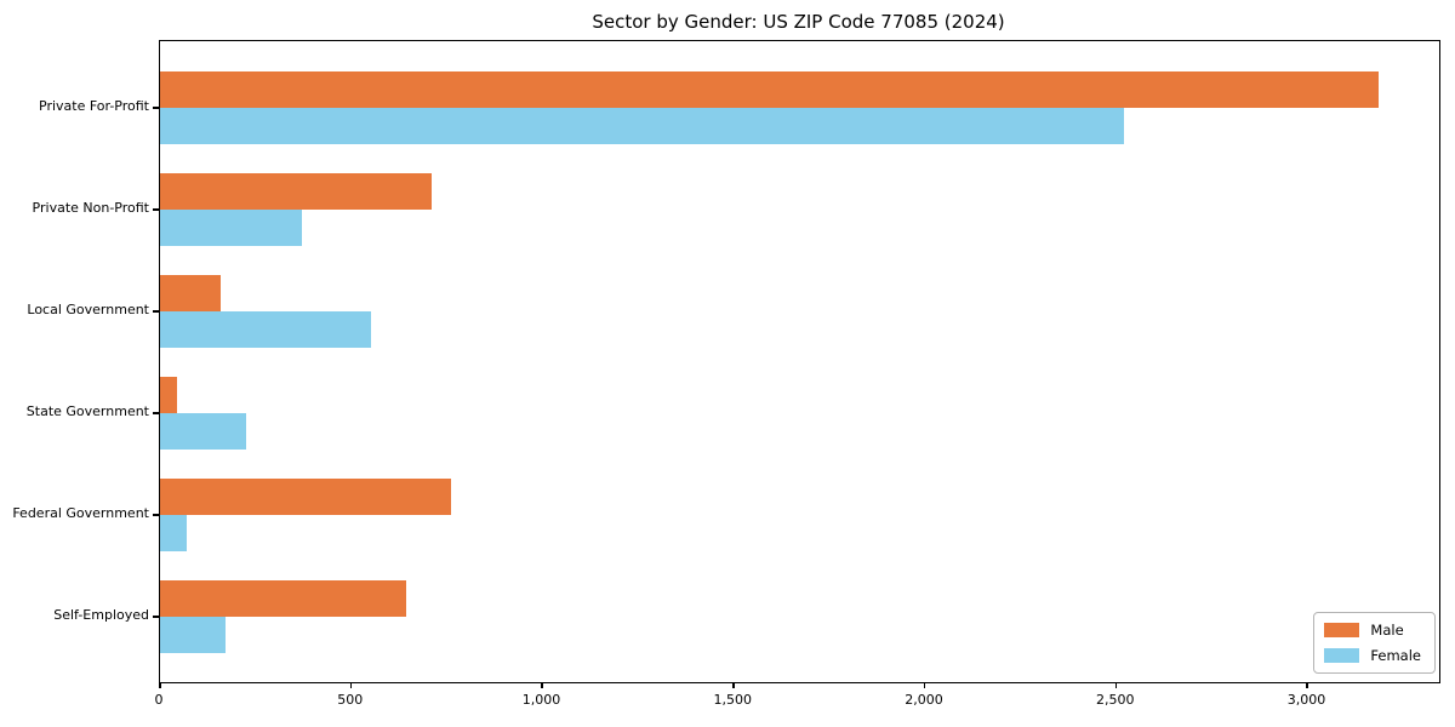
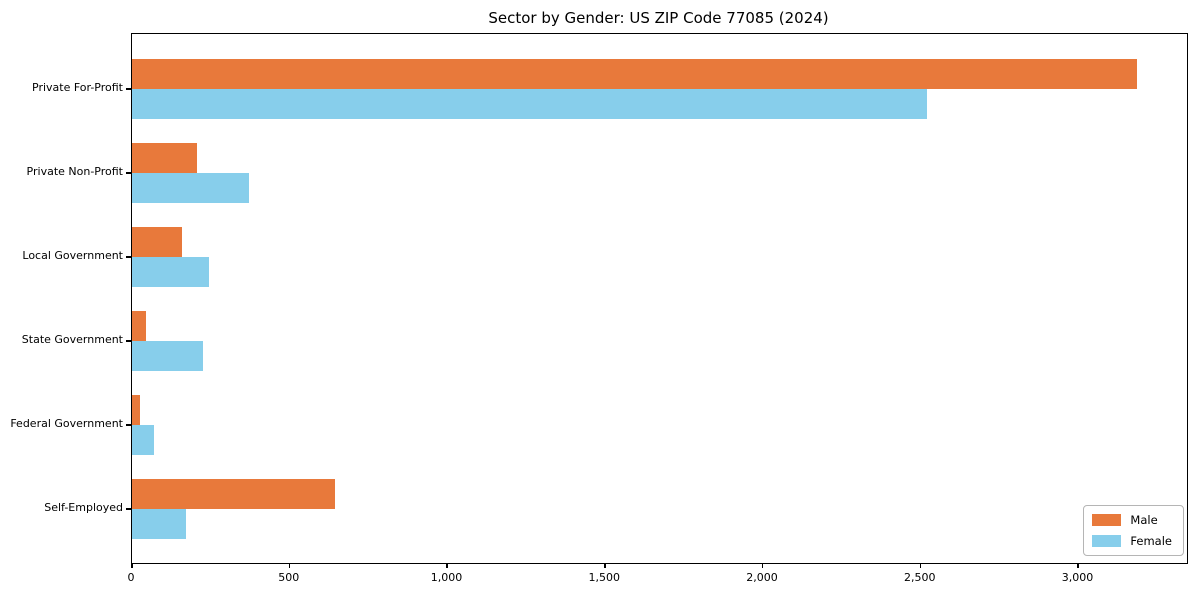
Male/Private Non-Profit: 710 -> 200
Female/Local Government: 550 -> 240
Male/Federal Government: 760 -> 20
